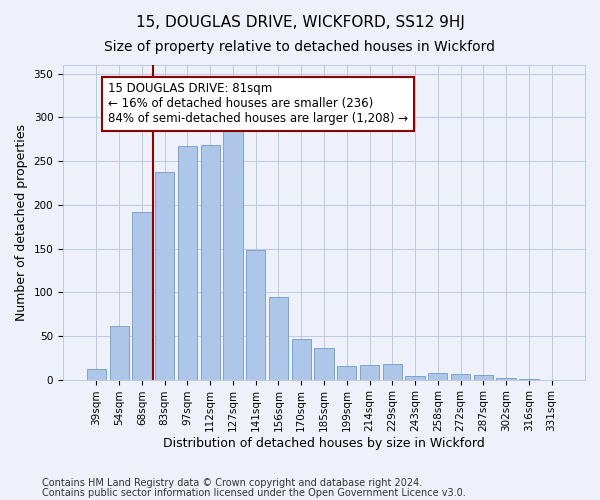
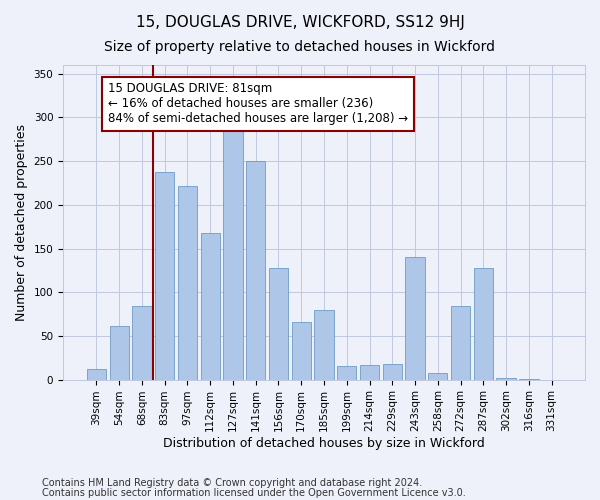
68sqm: 192 -> 84
97sqm: 267 -> 222
112sqm: 268 -> 168
141sqm: 148 -> 250
156sqm: 95 -> 128
170sqm: 47 -> 66
185sqm: 36 -> 80
243sqm: 4 -> 140
272sqm: 6 -> 84
287sqm: 5 -> 128
